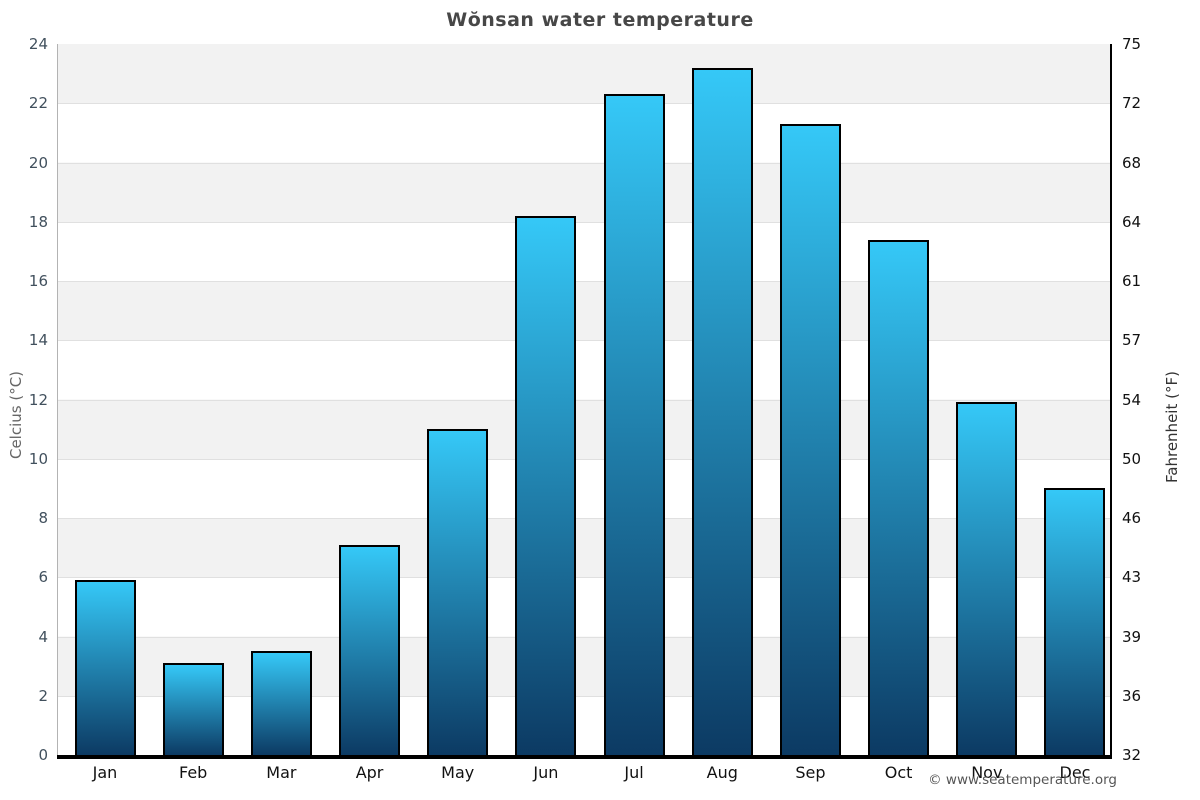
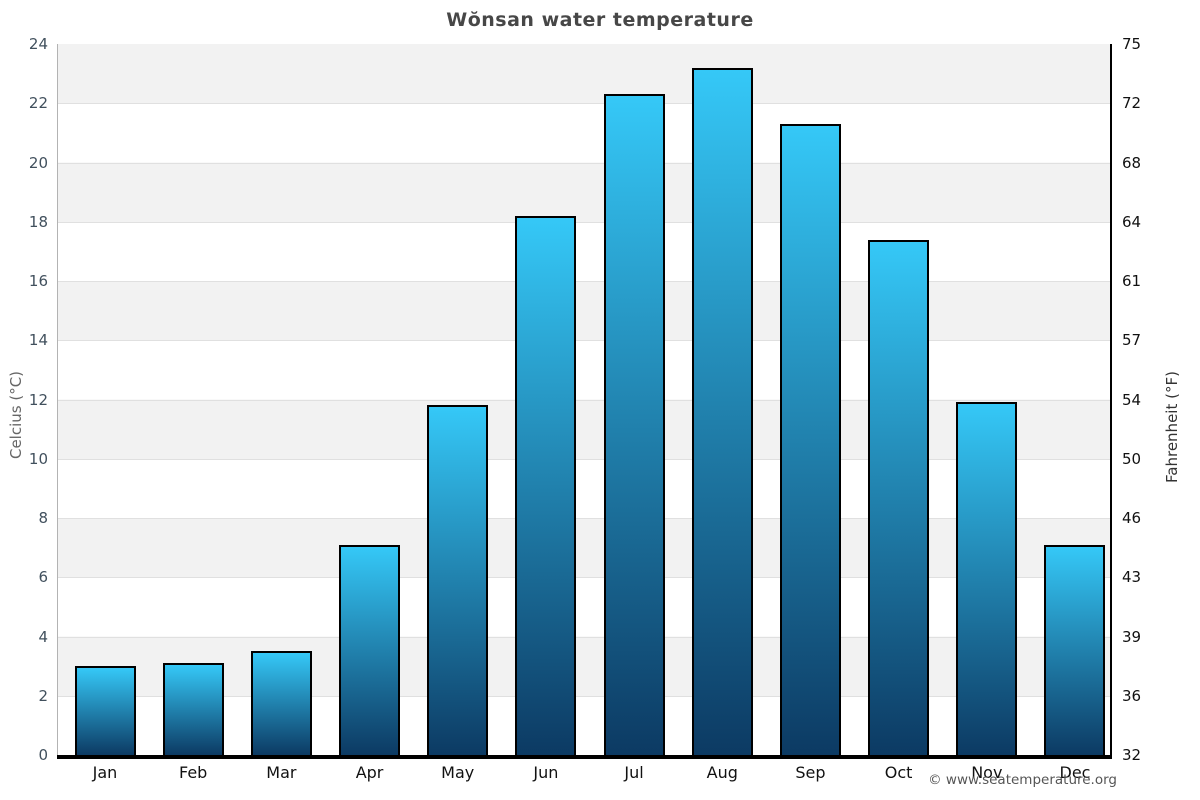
Jan: 5.9 -> 3.0
May: 11.0 -> 11.8
Dec: 9.0 -> 7.1
